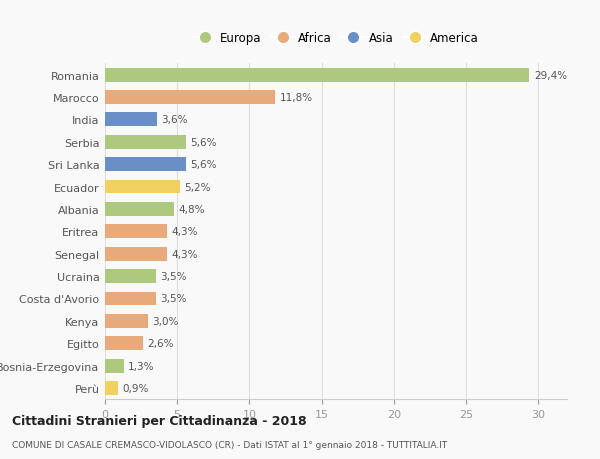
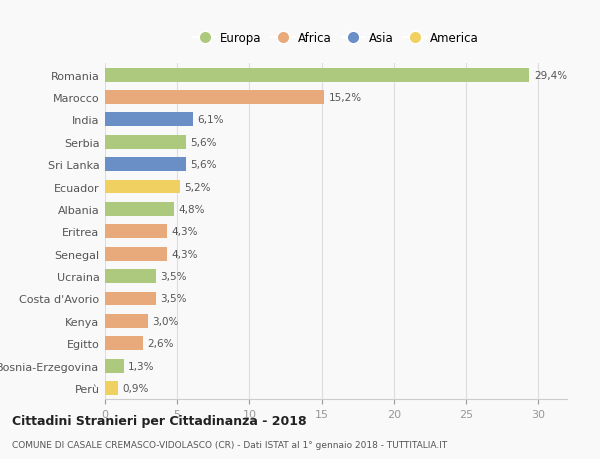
Marocco: 11,8% -> 15,2%
India: 3,6% -> 6,1%
